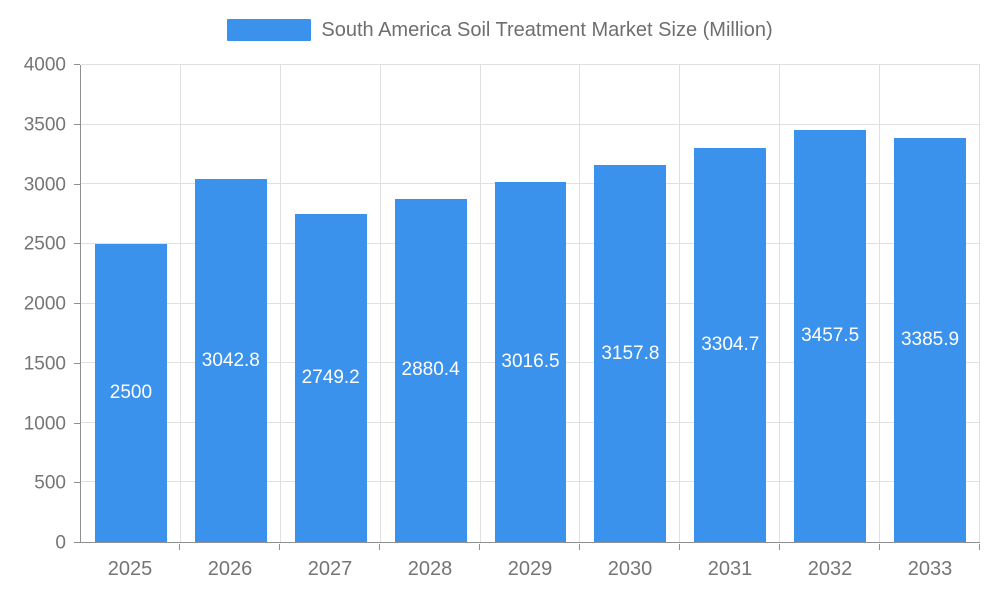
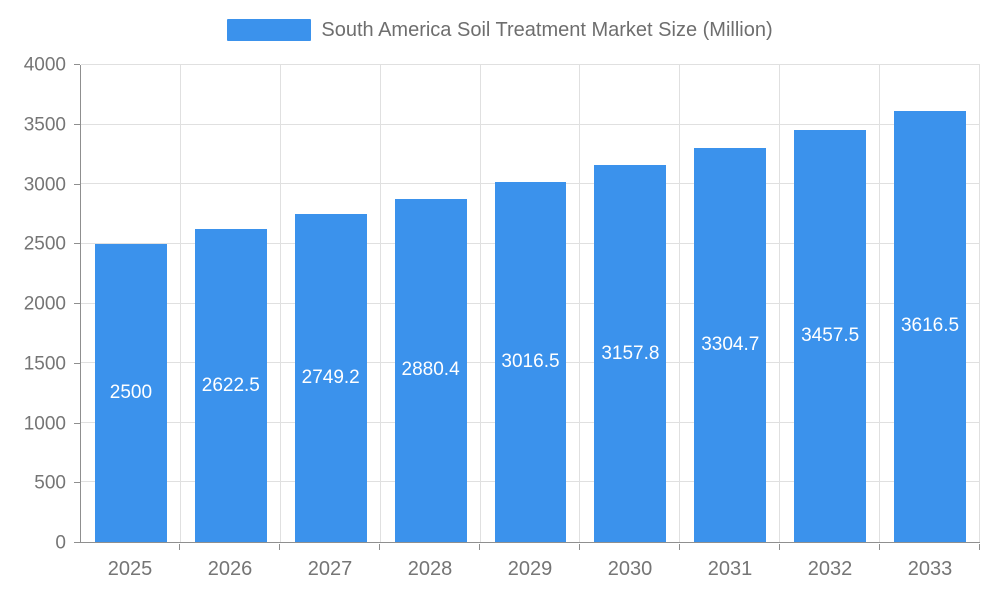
2026: 3042.8 -> 2622.5
2033: 3385.9 -> 3616.5
